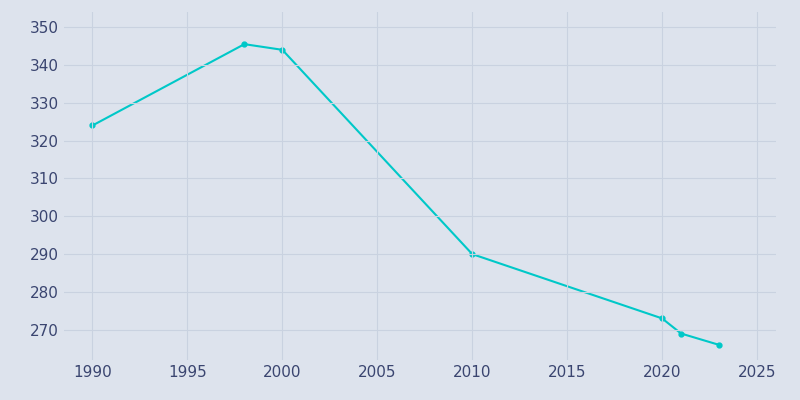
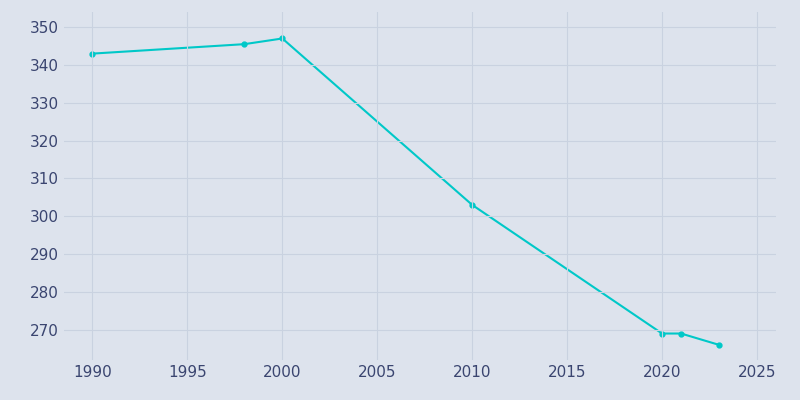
1990: 324.0 -> 343.0
2000: 344.0 -> 347.0
2010: 290.0 -> 303.0
2020: 273.0 -> 269.0
